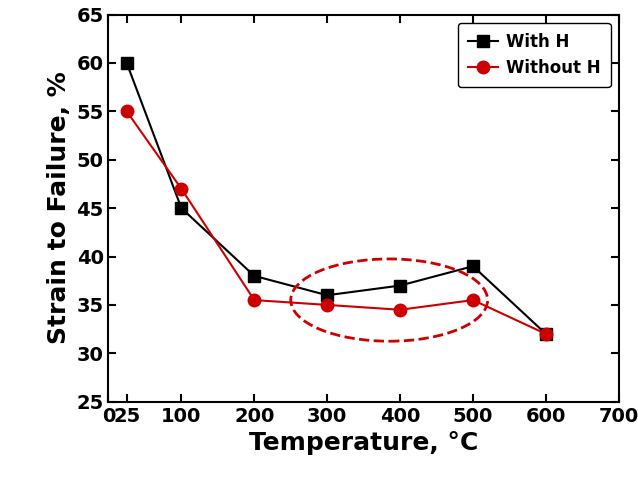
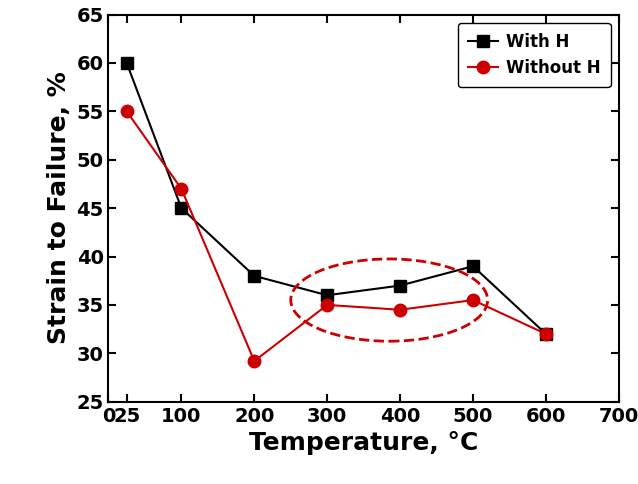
Without H/200: 35.5 -> 29.2
